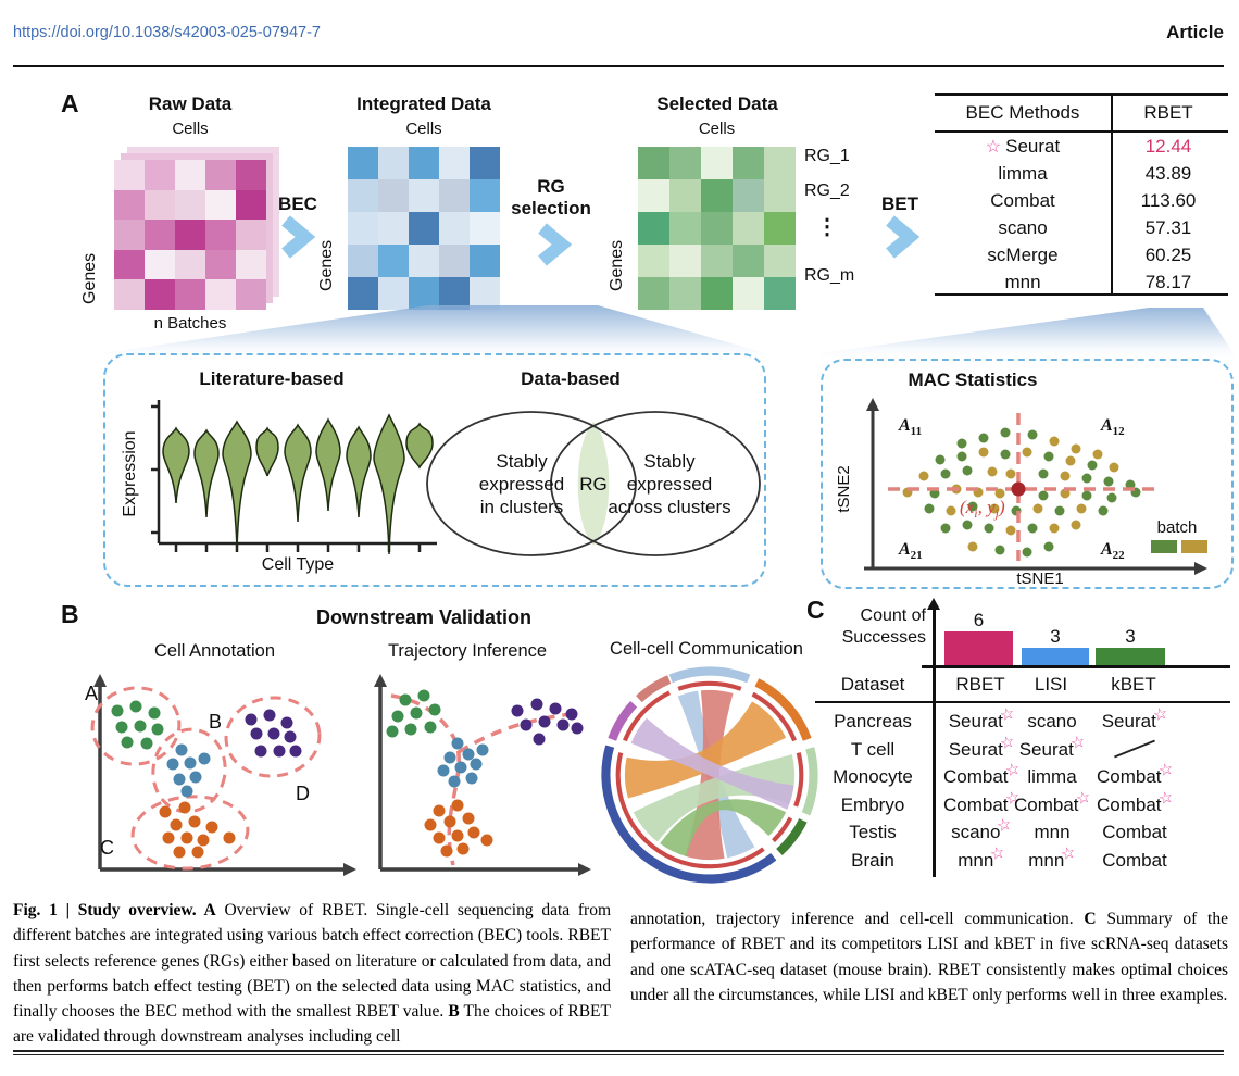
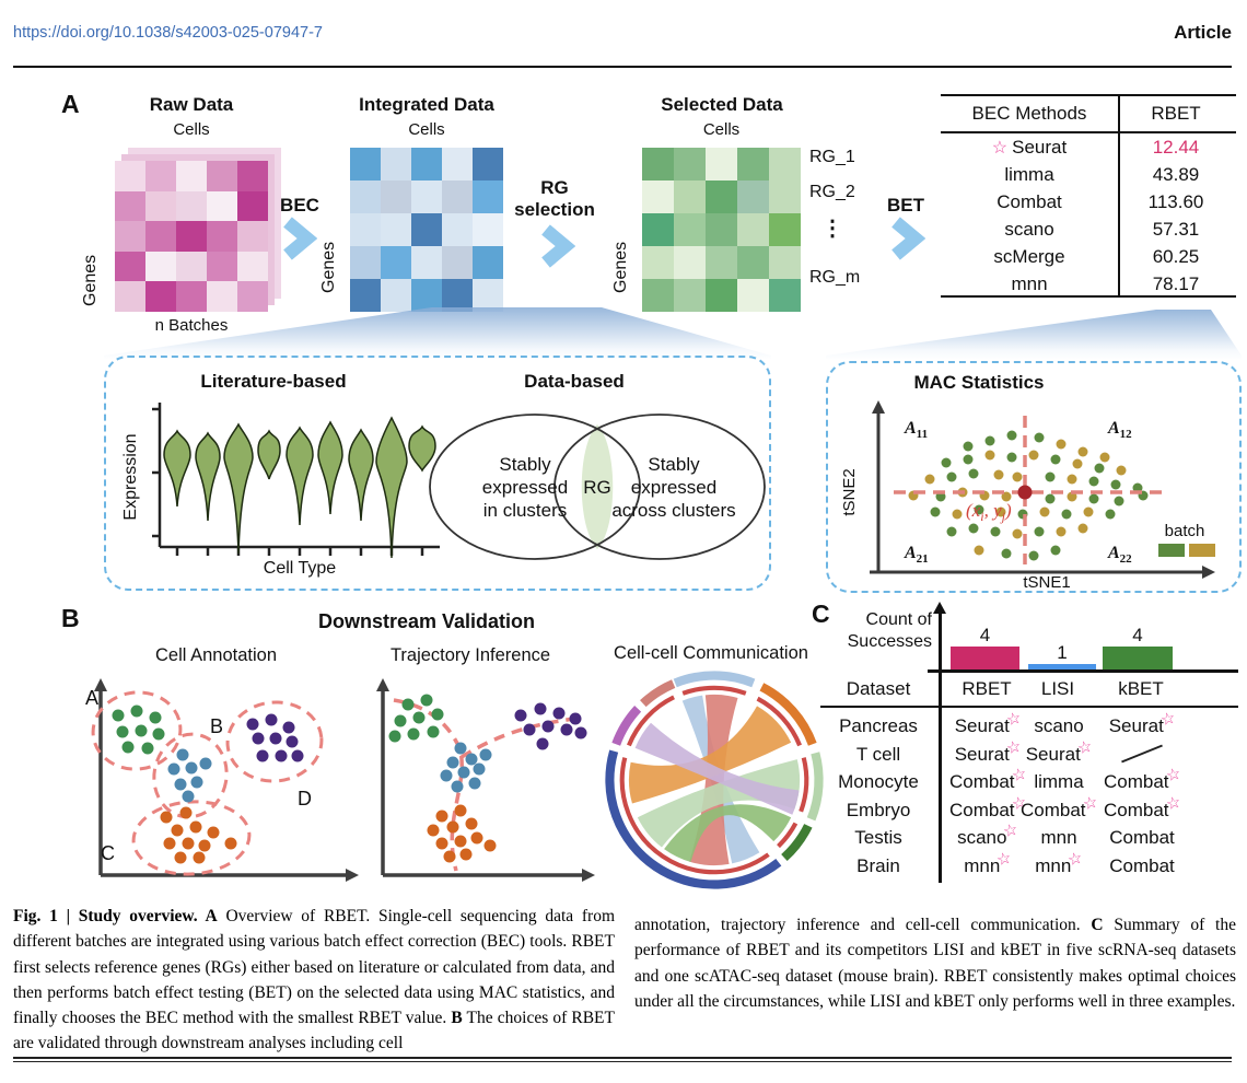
RBET: 6 -> 4
LISI: 3 -> 1
kBET: 3 -> 4
